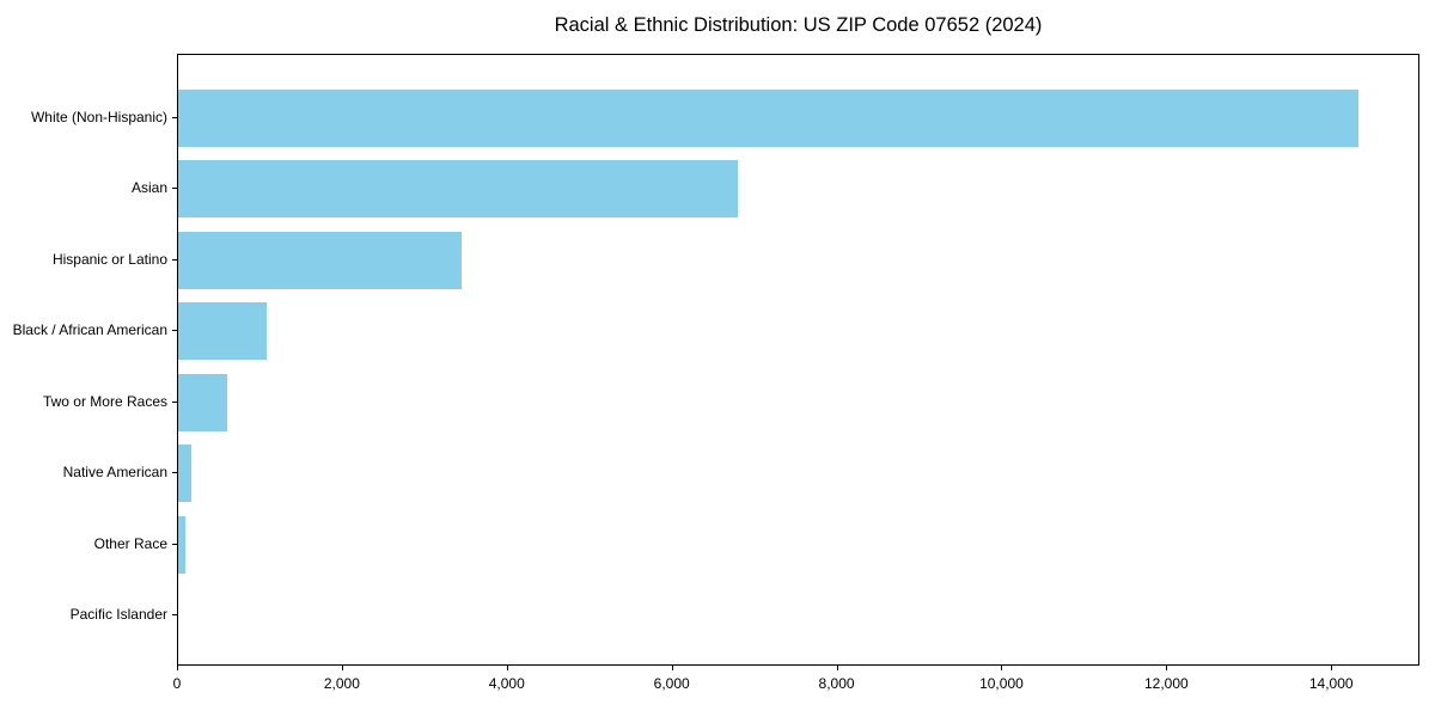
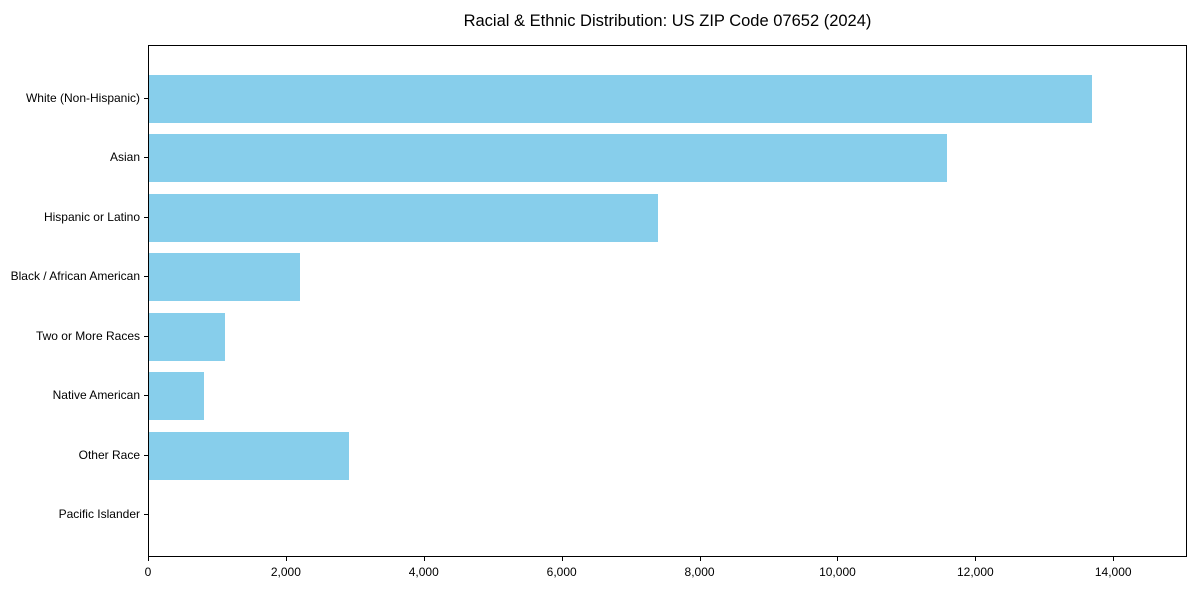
White (Non-Hispanic): 14400 -> 13700
Asian: 6800 -> 11600
Hispanic or Latino: 3400 -> 7400
Black / African American: 1100 -> 2200
Two or More Races: 600 -> 1100
Native American: 200 -> 800
Other Race: 100 -> 2900
